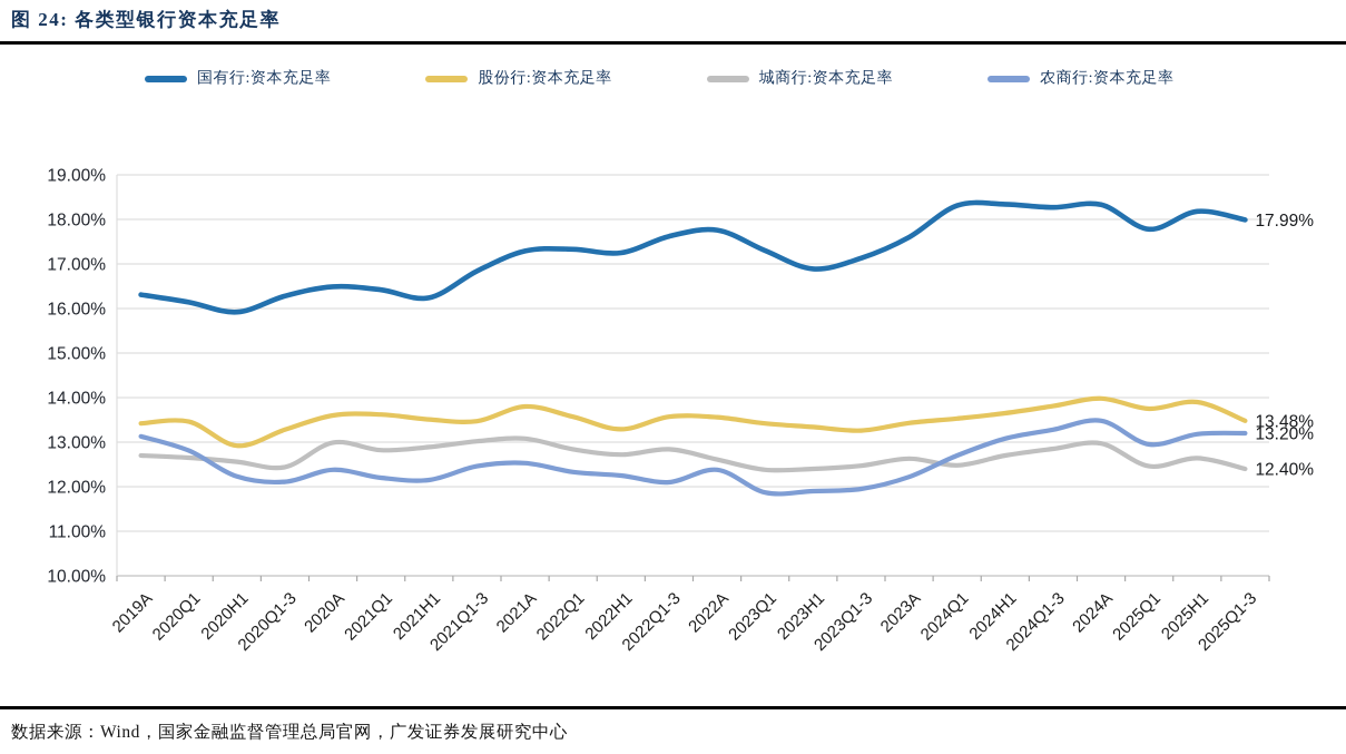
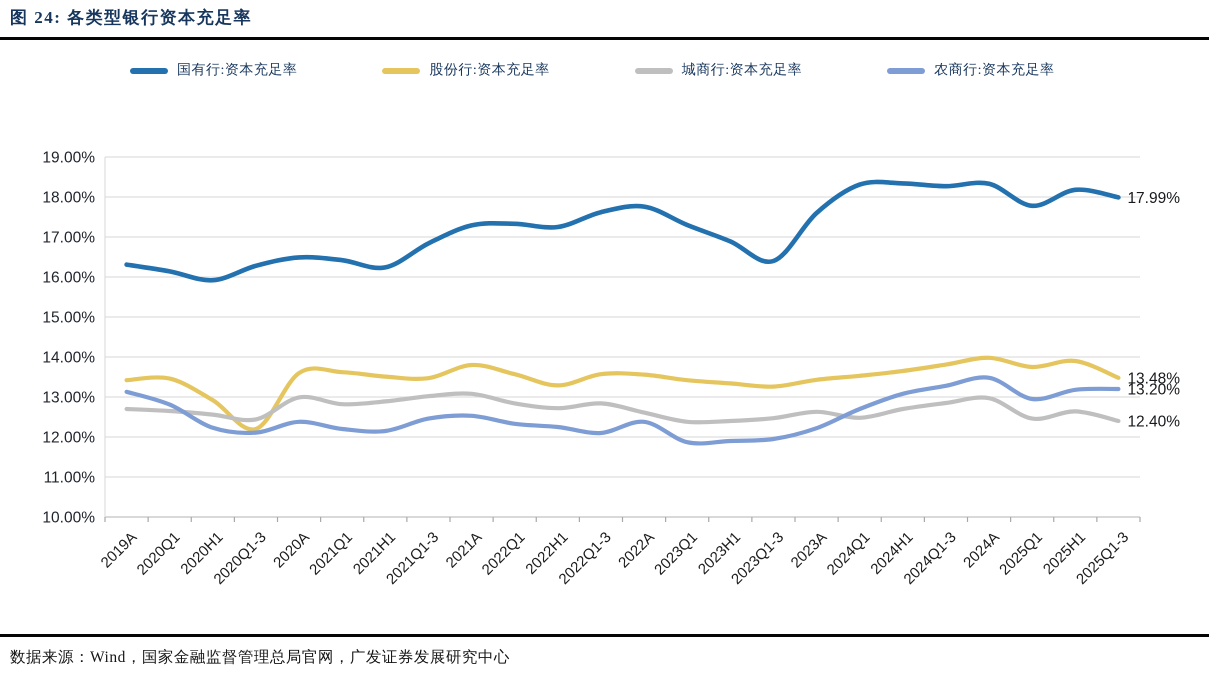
股份行:资本充足率/2020Q1-3: 13.3% -> 12.2%
国有行:资本充足率/2023Q1-3: 17.1% -> 16.4%
